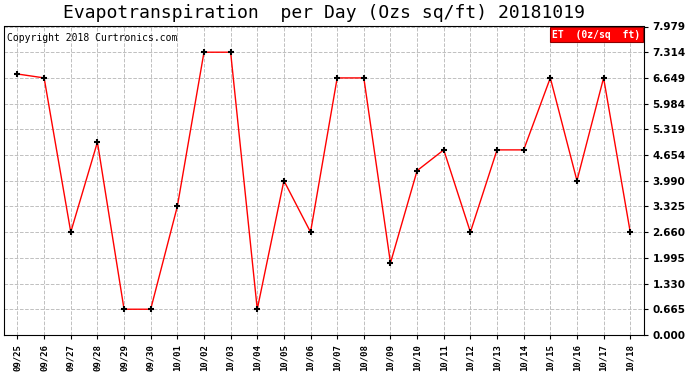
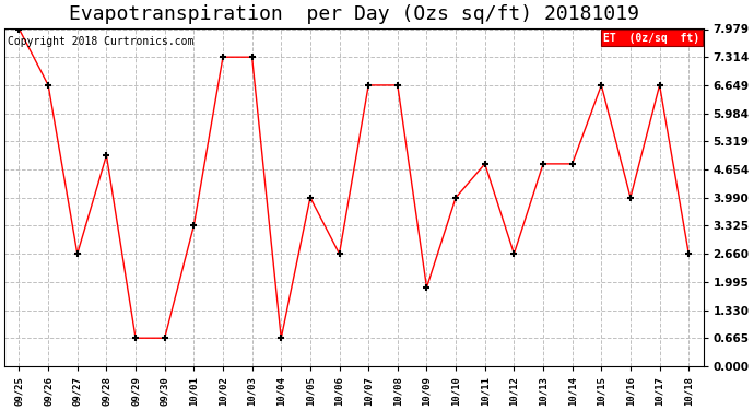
09/25: 6.75 -> 7.98
10/10: 4.25 -> 3.99
